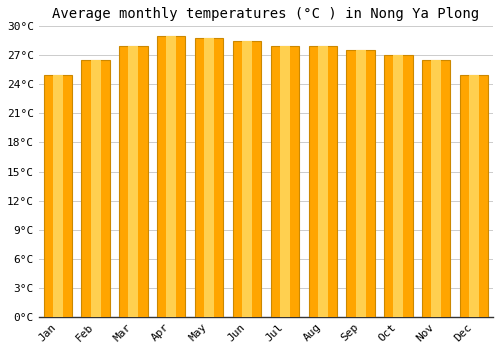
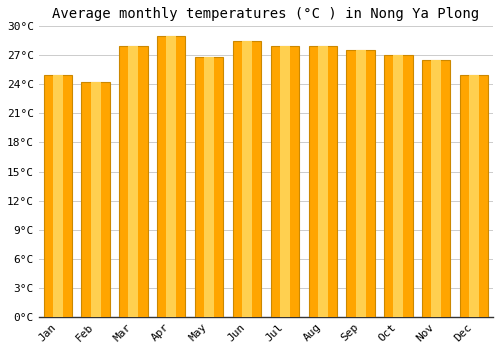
Feb: 26.5°C -> 24.2°C
May: 28.8°C -> 26.8°C
